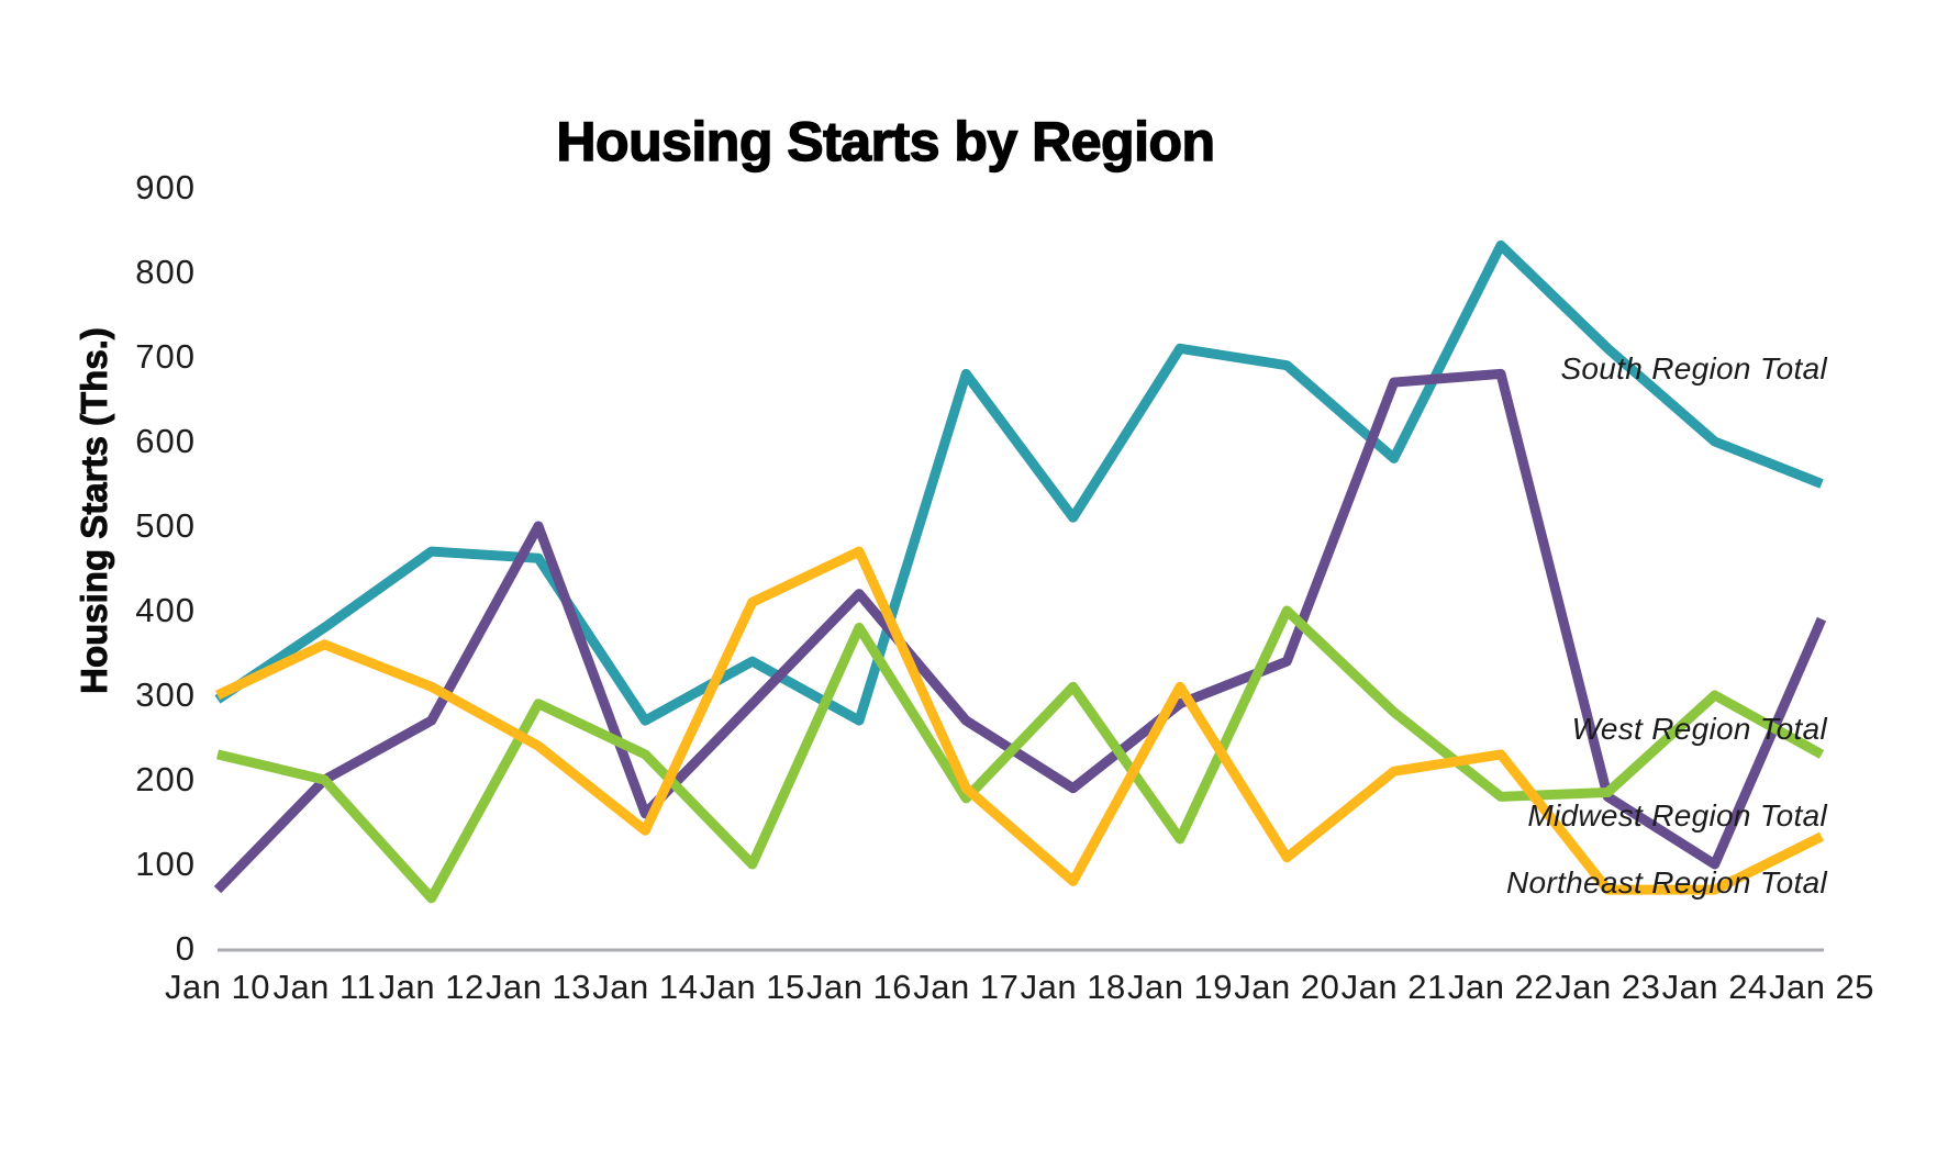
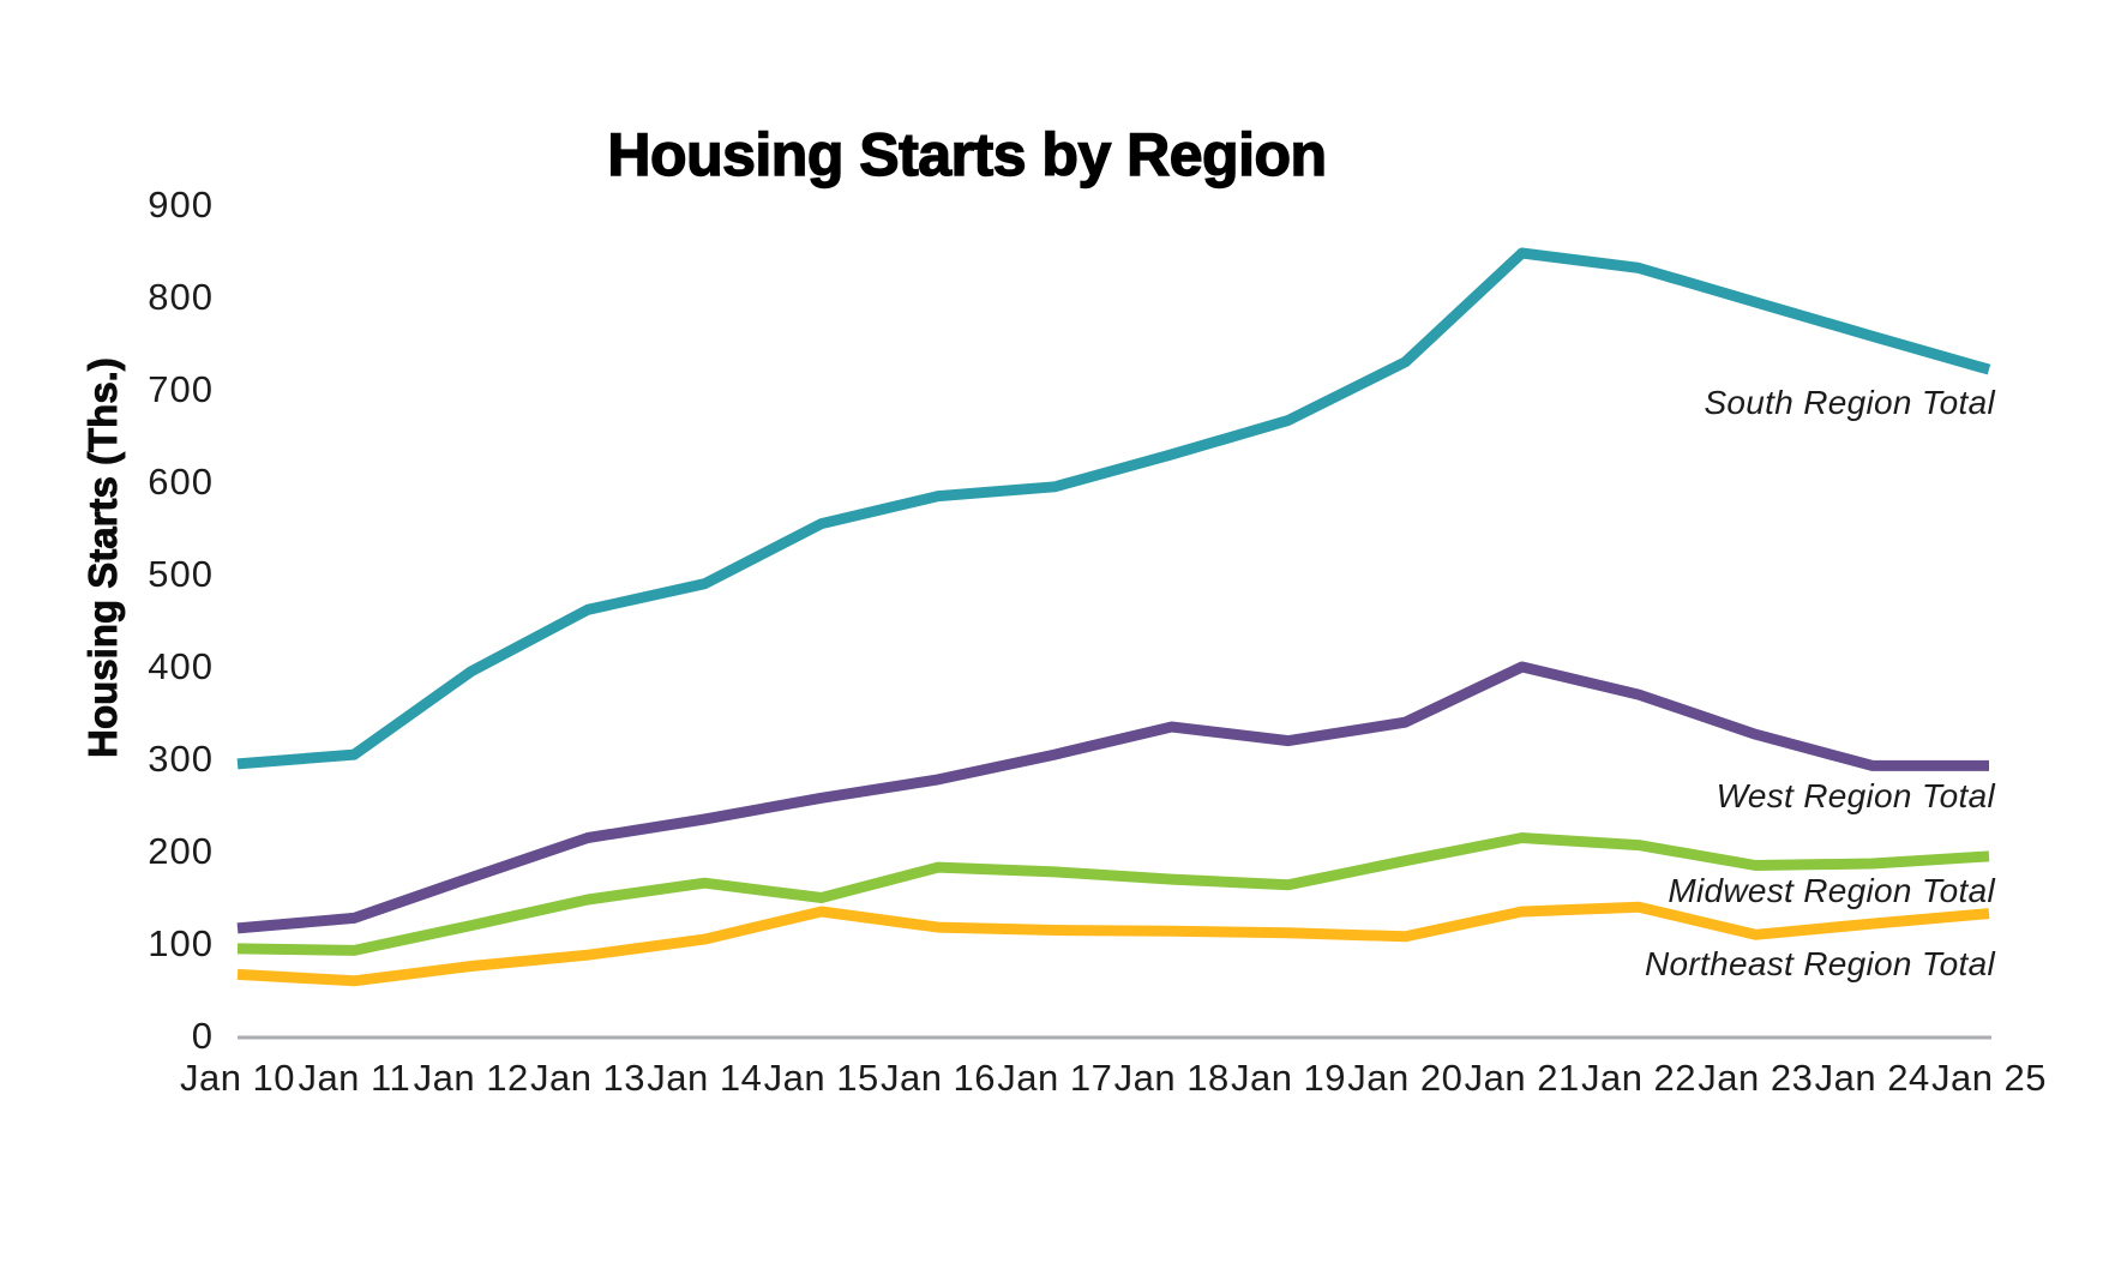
West Region Total/Jan 10: 70 -> 120
Midwest Region Total/Jan 10: 230 -> 100
Northeast Region Total/Jan 10: 300 -> 70
South Region Total/Jan 11: 380 -> 300
West Region Total/Jan 11: 200 -> 130
Midwest Region Total/Jan 11: 200 -> 90
Northeast Region Total/Jan 11: 360 -> 60
South Region Total/Jan 12: 470 -> 400
West Region Total/Jan 12: 270 -> 170
Midwest Region Total/Jan 12: 60 -> 120
Northeast Region Total/Jan 12: 310 -> 80
West Region Total/Jan 13: 500 -> 220
Midwest Region Total/Jan 13: 290 -> 150
Northeast Region Total/Jan 13: 240 -> 90
South Region Total/Jan 14: 270 -> 490
West Region Total/Jan 14: 160 -> 240
Midwest Region Total/Jan 14: 230 -> 170
Northeast Region Total/Jan 14: 140 -> 100
South Region Total/Jan 15: 340 -> 560
West Region Total/Jan 15: 290 -> 260
Midwest Region Total/Jan 15: 100 -> 150
Northeast Region Total/Jan 15: 410 -> 140
South Region Total/Jan 16: 270 -> 580
West Region Total/Jan 16: 420 -> 280
Midwest Region Total/Jan 16: 380 -> 180
Northeast Region Total/Jan 16: 470 -> 120
South Region Total/Jan 17: 680 -> 600
West Region Total/Jan 17: 270 -> 300
Northeast Region Total/Jan 17: 190 -> 120
South Region Total/Jan 18: 510 -> 630
West Region Total/Jan 18: 190 -> 340
Midwest Region Total/Jan 18: 310 -> 170
Northeast Region Total/Jan 18: 80 -> 110
South Region Total/Jan 19: 710 -> 670
West Region Total/Jan 19: 290 -> 320
Midwest Region Total/Jan 19: 130 -> 160
Northeast Region Total/Jan 19: 310 -> 110
South Region Total/Jan 20: 690 -> 730
Midwest Region Total/Jan 20: 400 -> 190
South Region Total/Jan 21: 580 -> 850
West Region Total/Jan 21: 670 -> 400
Midwest Region Total/Jan 21: 280 -> 220
Northeast Region Total/Jan 21: 210 -> 140
West Region Total/Jan 22: 680 -> 370
Midwest Region Total/Jan 22: 180 -> 210
Northeast Region Total/Jan 22: 230 -> 140
South Region Total/Jan 23: 710 -> 800
West Region Total/Jan 23: 180 -> 330
Northeast Region Total/Jan 23: 70 -> 110
South Region Total/Jan 24: 600 -> 760
West Region Total/Jan 24: 100 -> 290
Midwest Region Total/Jan 24: 300 -> 190
Northeast Region Total/Jan 24: 70 -> 120
South Region Total/Jan 25: 550 -> 720
West Region Total/Jan 25: 390 -> 290
Midwest Region Total/Jan 25: 230 -> 200
